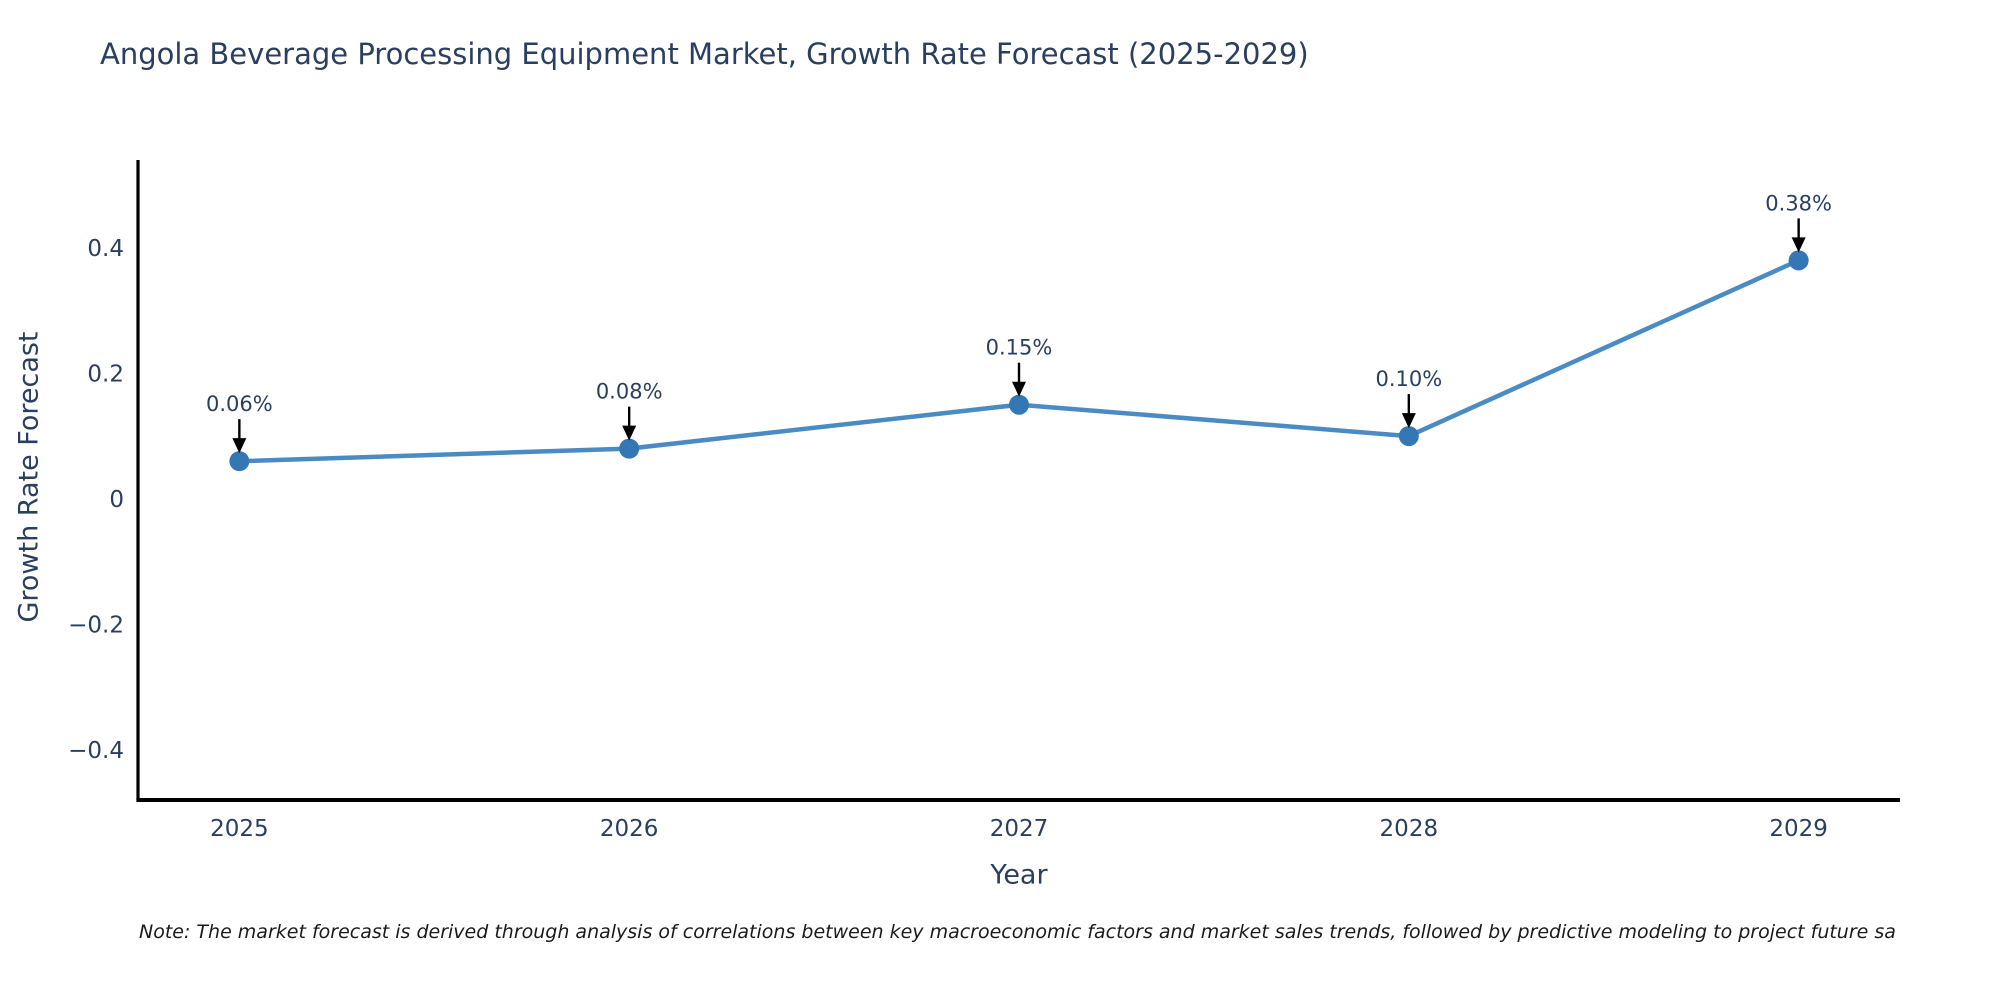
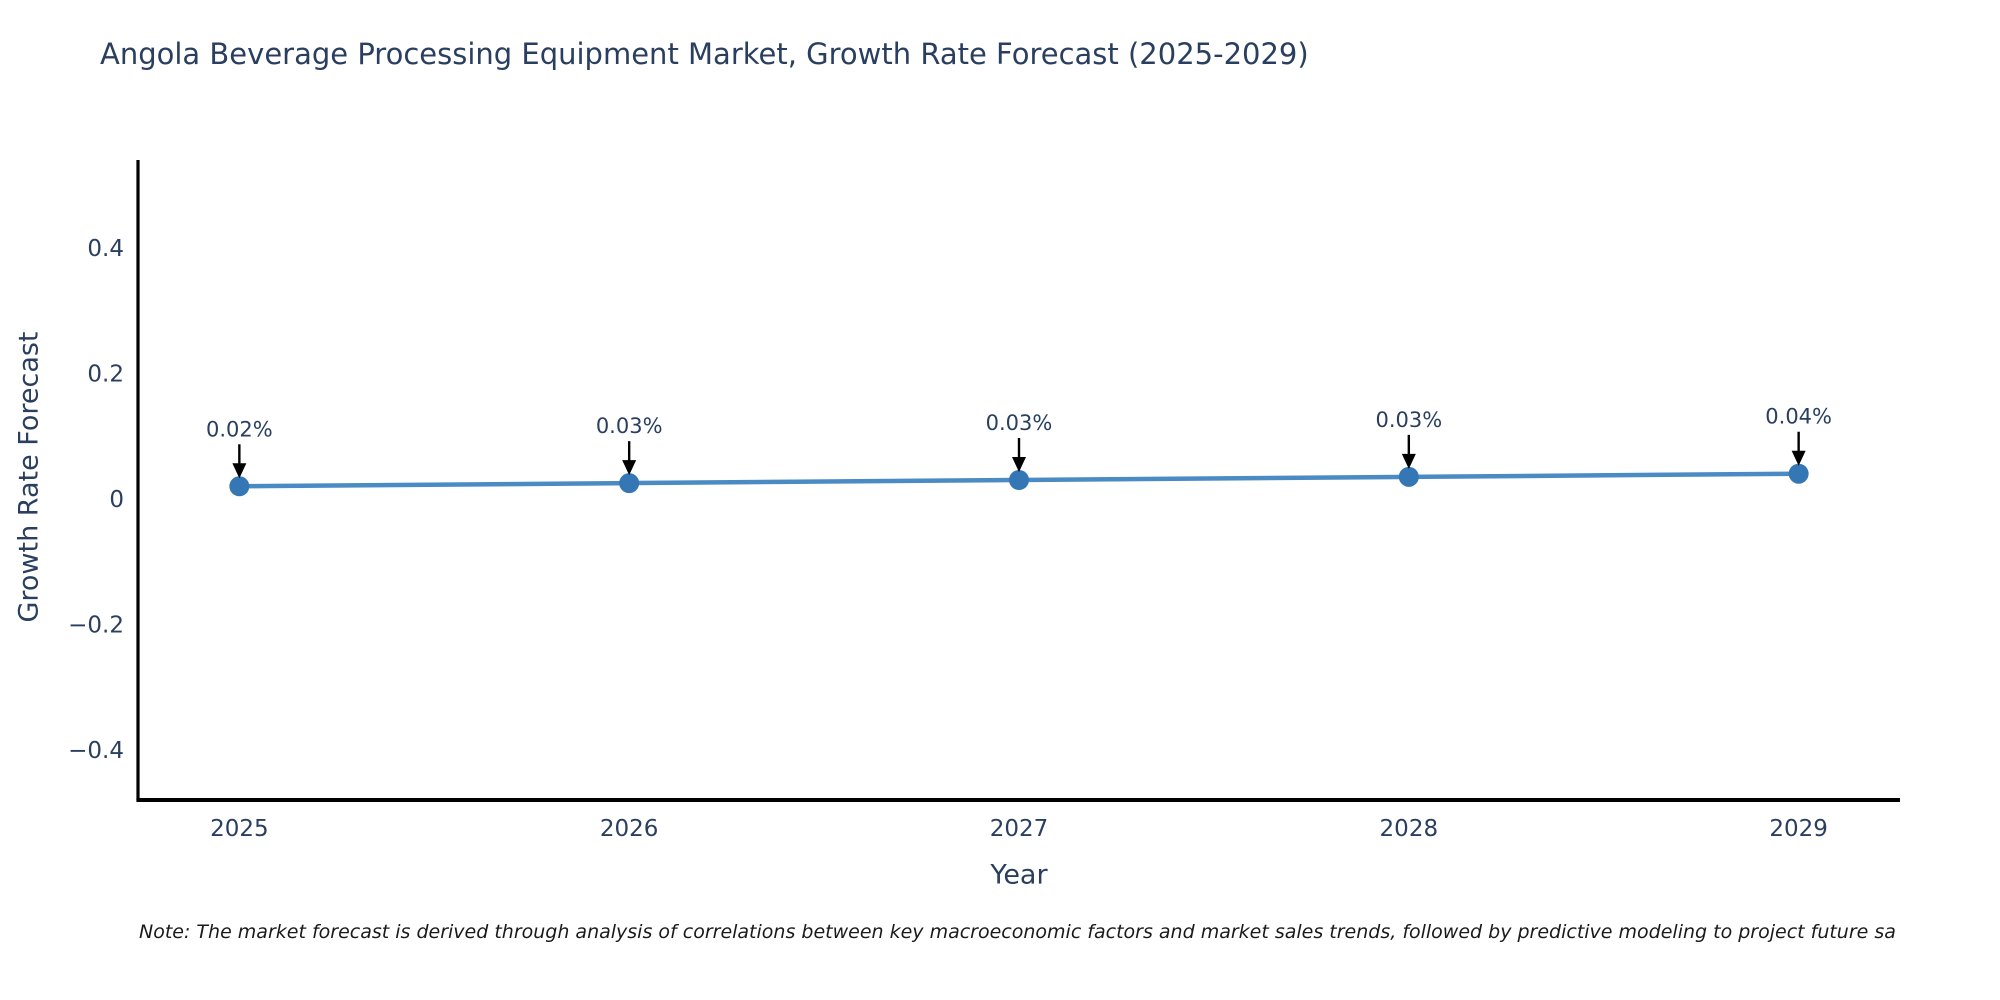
2025: 0.06% -> 0.02%
2026: 0.08% -> 0.03%
2027: 0.15% -> 0.03%
2028: 0.10% -> 0.03%
2029: 0.38% -> 0.04%
